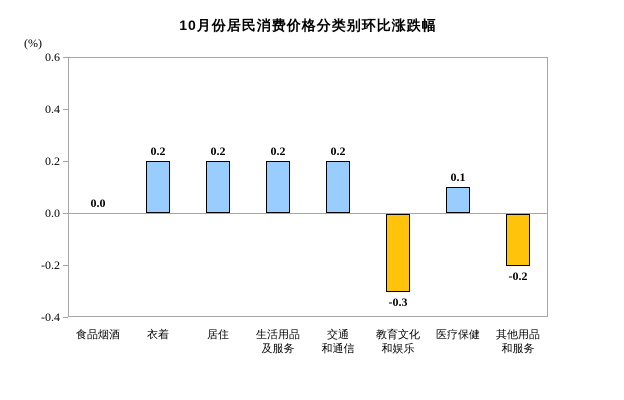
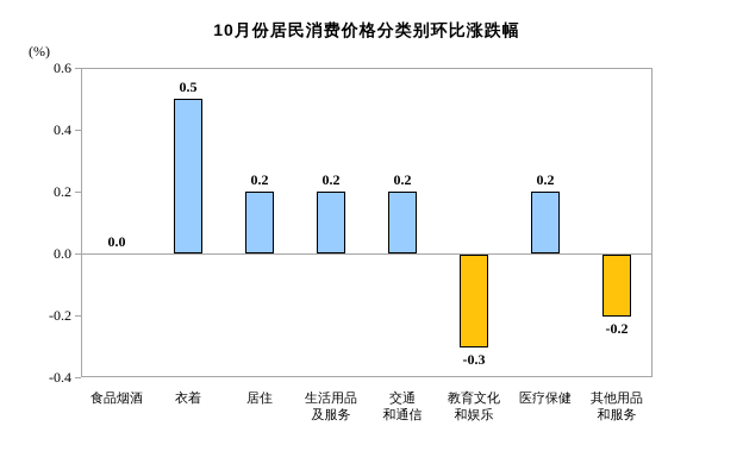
衣着: 0.2 -> 0.5
医疗保健: 0.1 -> 0.2
